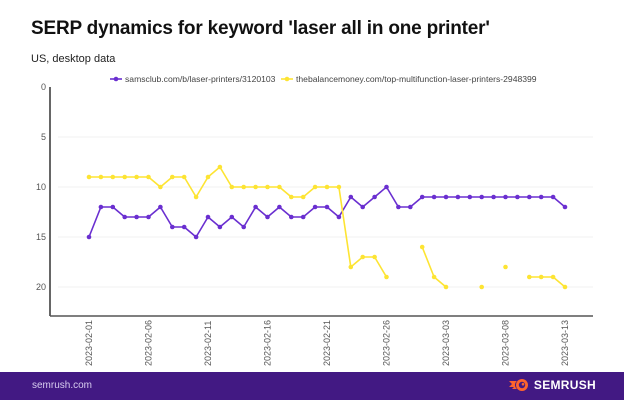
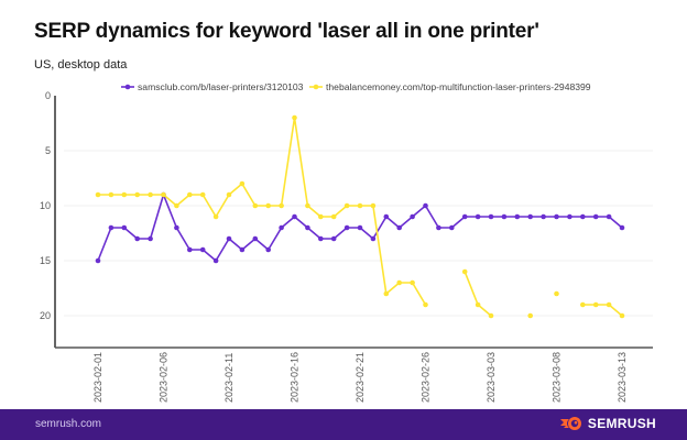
samsclub.com/b/laser-printers/3120103/2023-02-06: 13 -> 9
samsclub.com/b/laser-printers/3120103/2023-02-16: 13 -> 11
thebalancemoney.com/top-multifunction-laser-printers-2948399/2023-02-16: 10 -> 2
